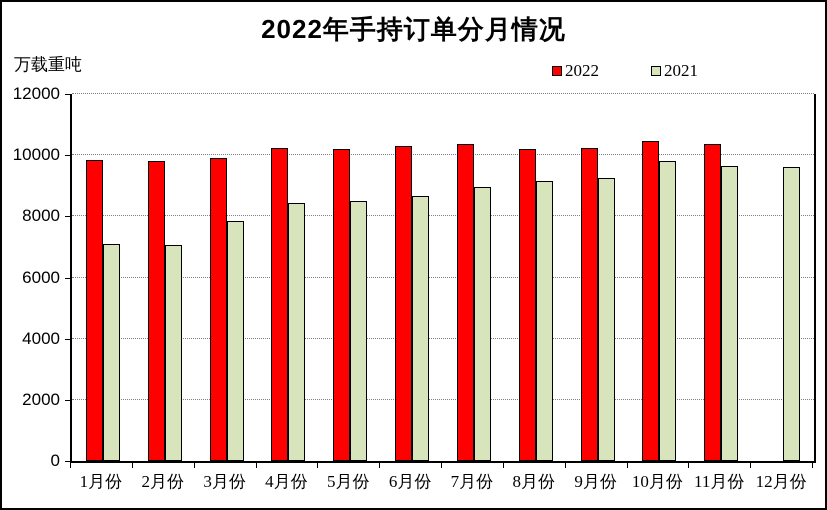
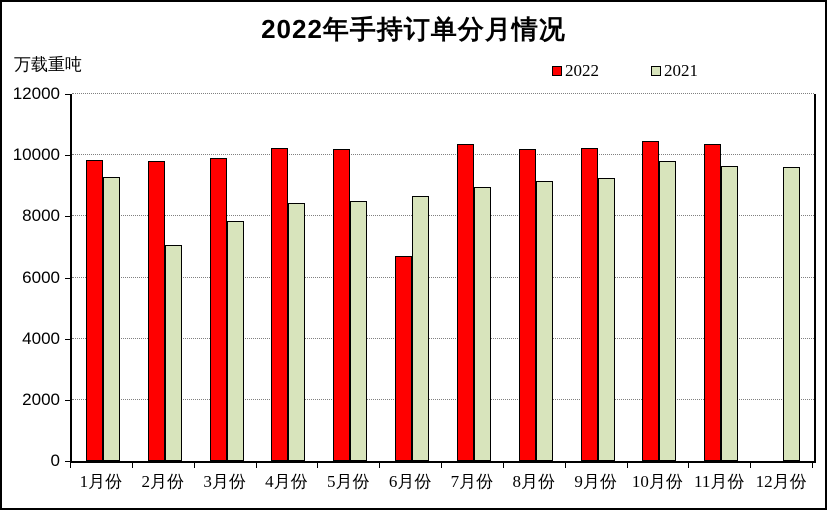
2021/1月份: 7100 -> 9300
2022/6月份: 10300 -> 6700
